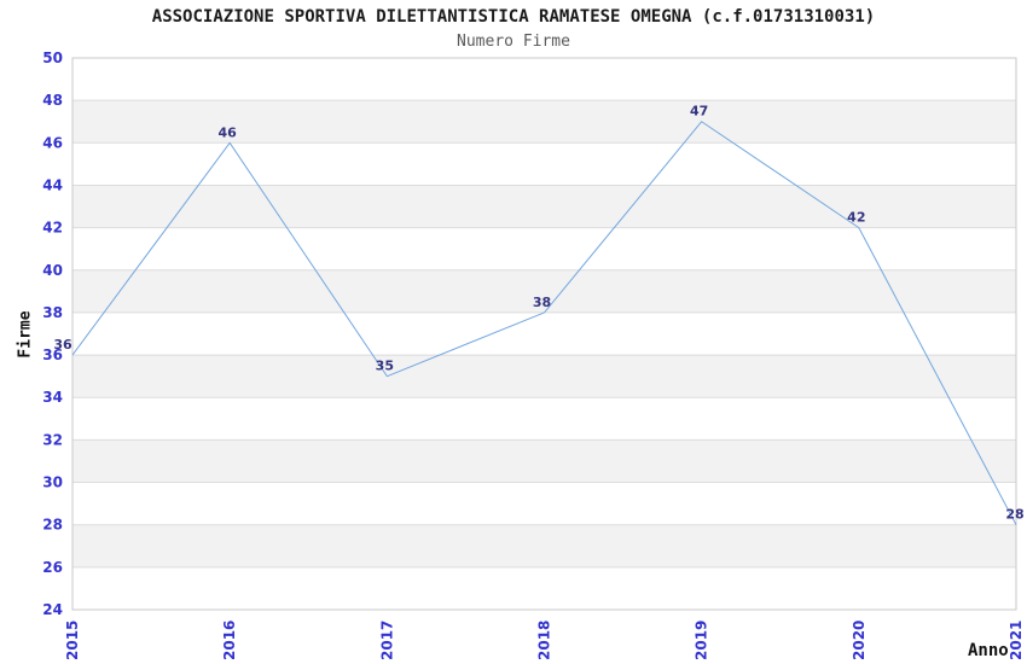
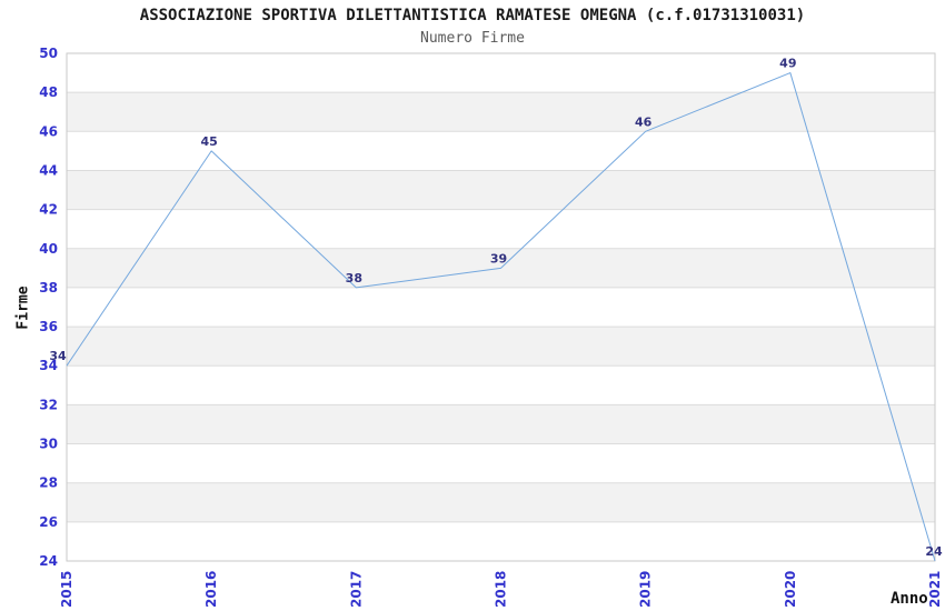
2015: 36 -> 34
2016: 46 -> 45
2017: 35 -> 38
2018: 38 -> 39
2019: 47 -> 46
2020: 42 -> 49
2021: 28 -> 24
